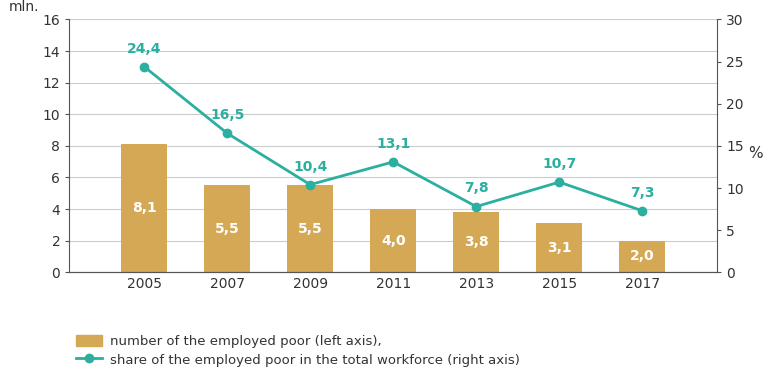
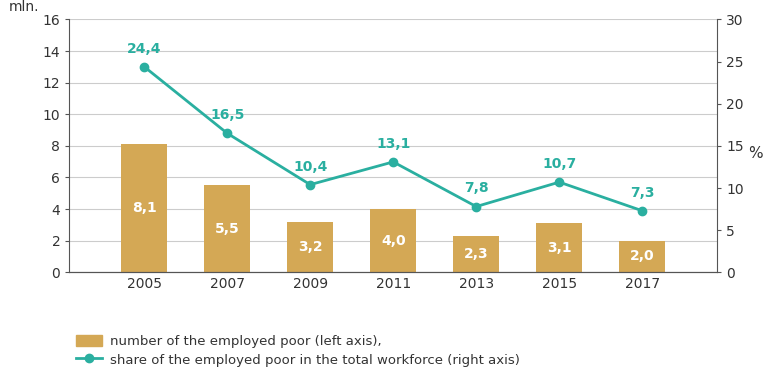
number of the employed poor (left axis),/2009: 5,5 -> 3,2
number of the employed poor (left axis),/2013: 3,8 -> 2,3
